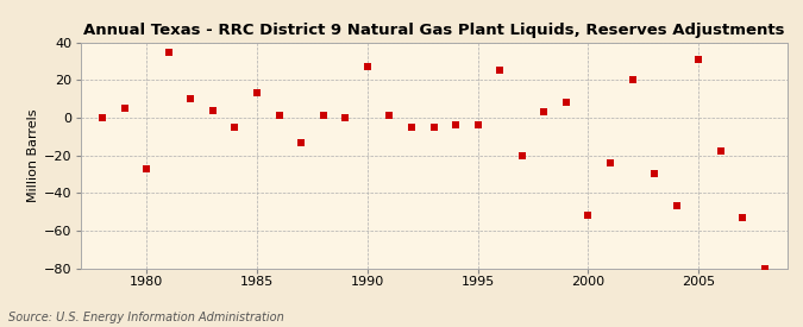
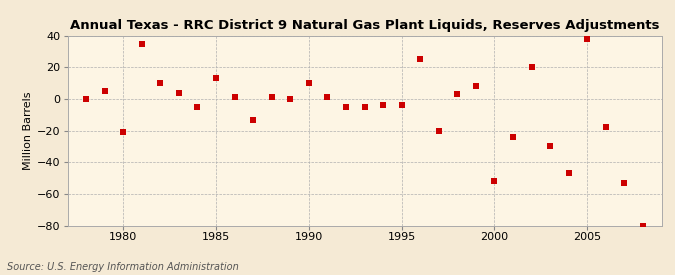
1980: -27 -> -21
1990: 27 -> 10
2005: 31 -> 38
